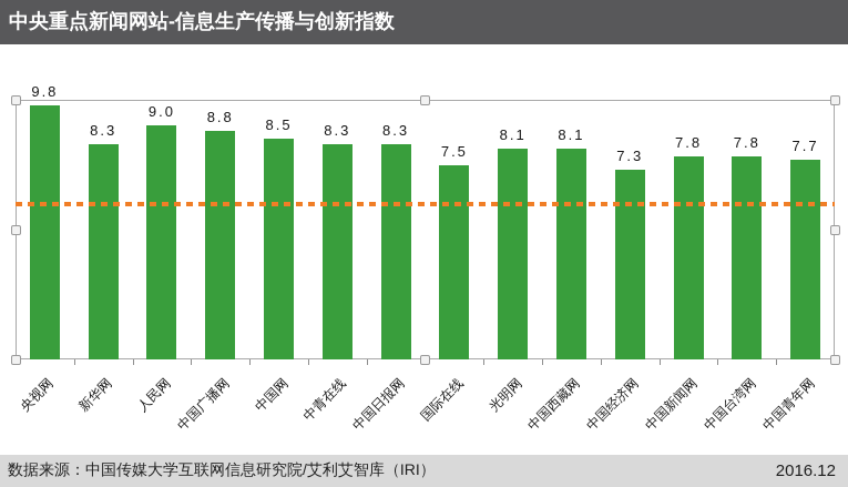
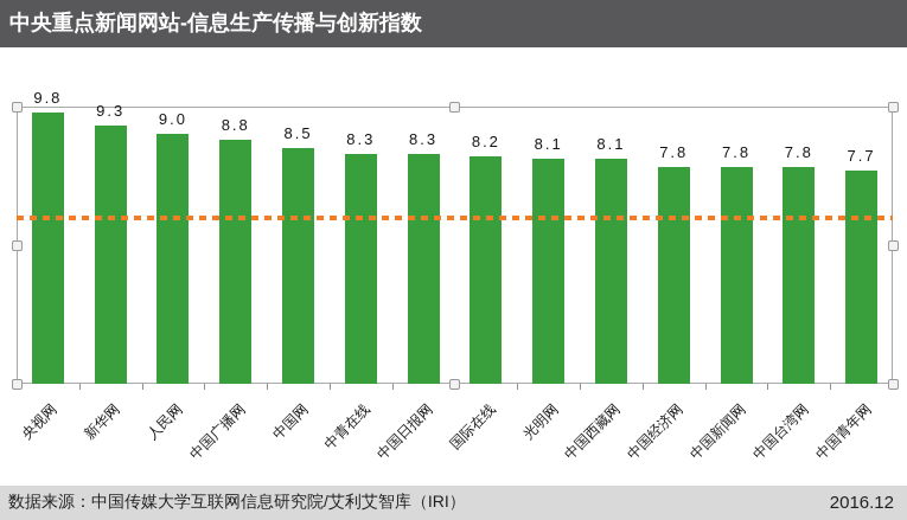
新华网: 8.3 -> 9.3
国际在线: 7.5 -> 8.2
中国经济网: 7.3 -> 7.8
